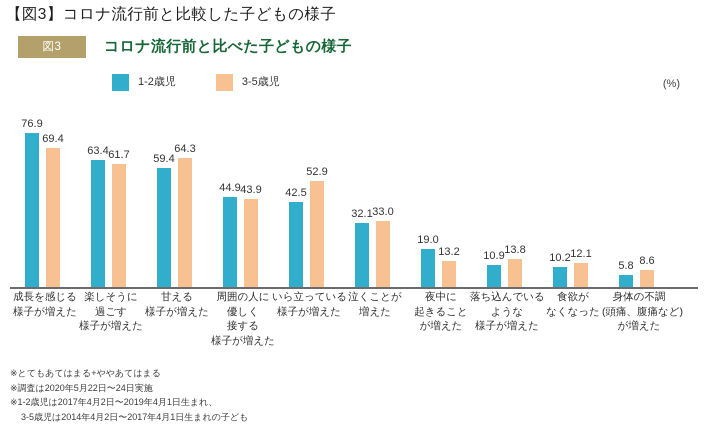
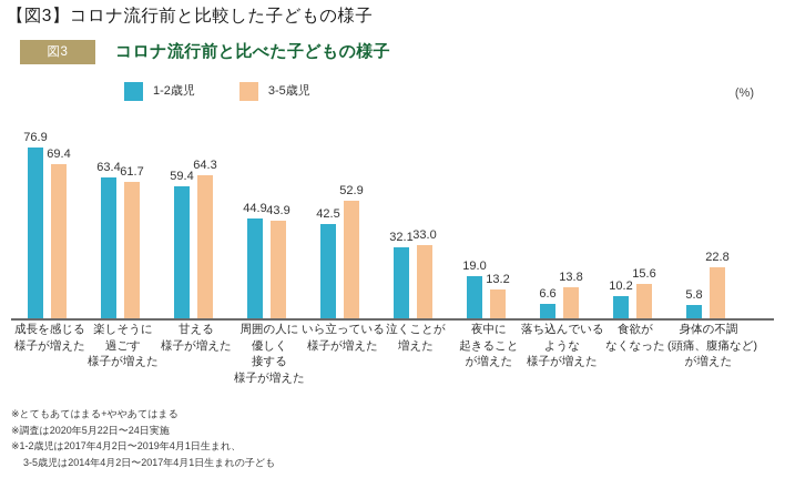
1-2歳児/落ち込んでいるような様子が増えた: 10.9 -> 6.6
3-5歳児/食欲がなくなった: 12.1 -> 15.6
3-5歳児/身体の不調(頭痛、腹痛など)が増えた: 8.6 -> 22.8
